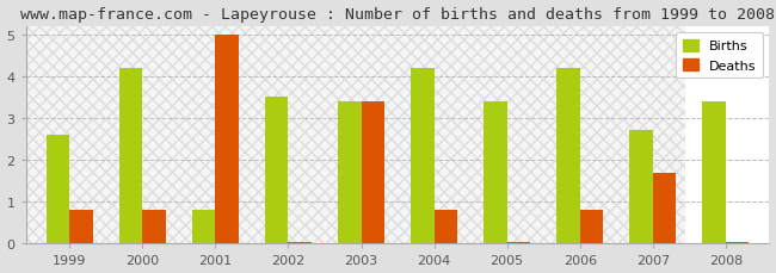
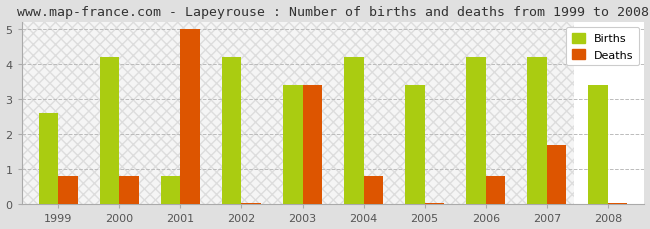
Births/2002: 3.5 -> 4.2
Births/2007: 2.7 -> 4.2
